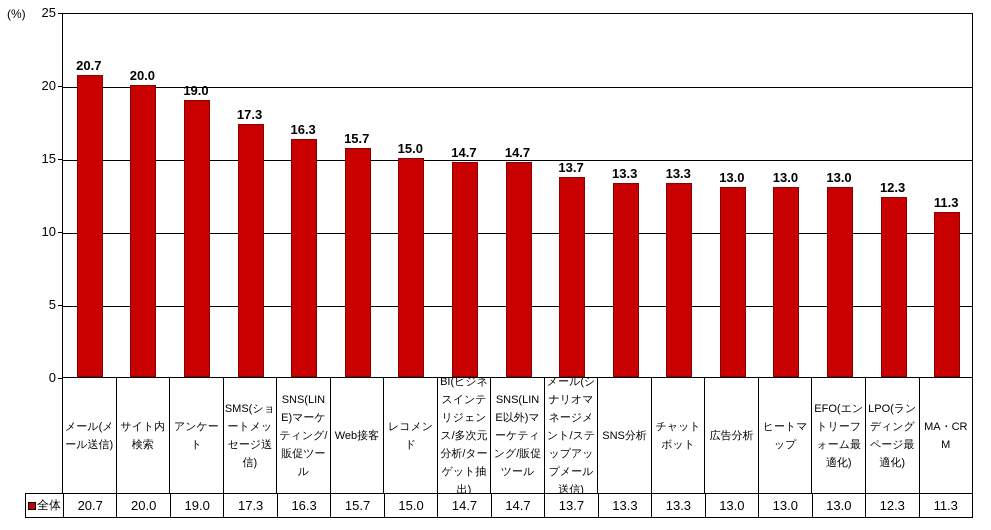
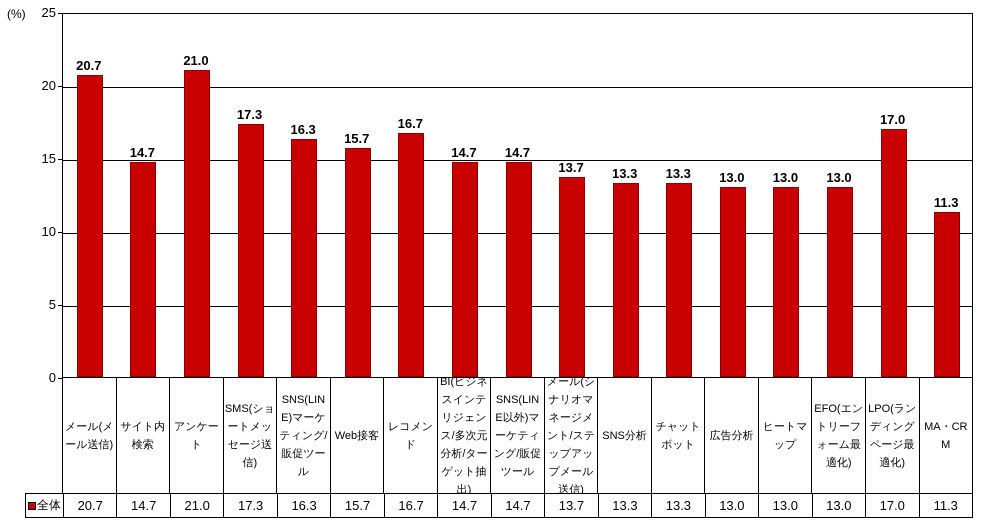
サイト内検索: 20.0 -> 14.7
アンケート: 19.0 -> 21.0
レコメンド: 15.0 -> 16.7
LPO(ランディングページ最適化): 12.3 -> 17.0
